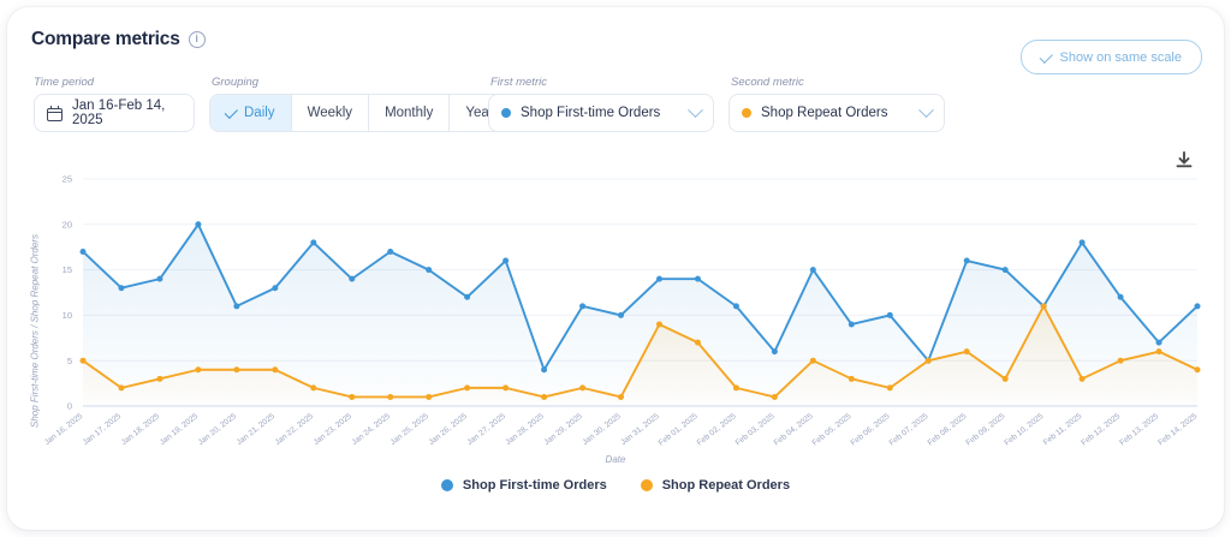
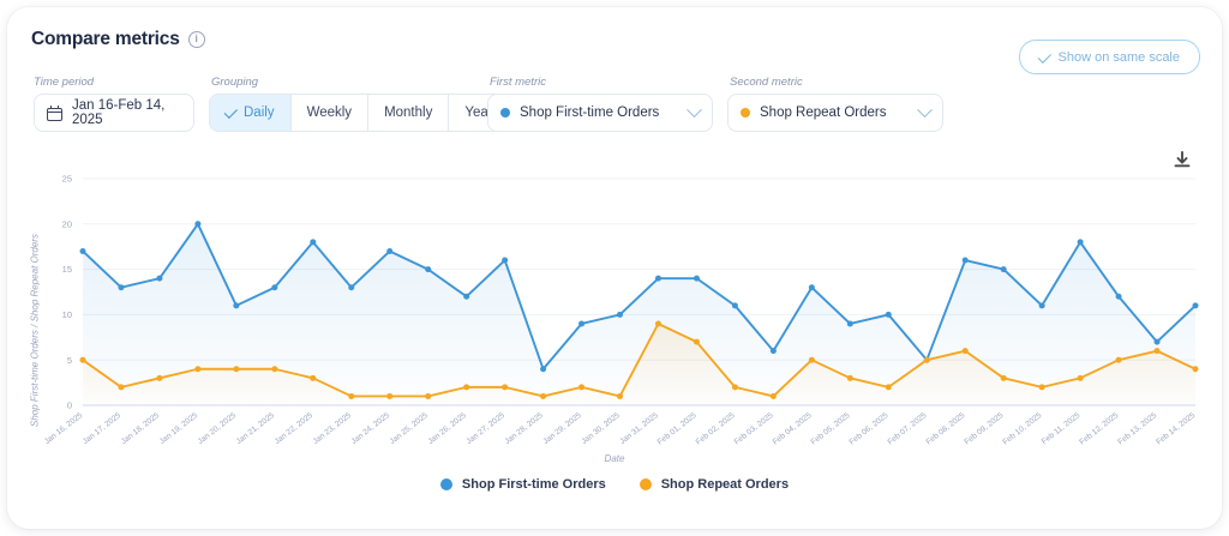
Shop Repeat Orders/Jan 22, 2025: 2 -> 3
Shop First-time Orders/Jan 23, 2025: 14 -> 13
Shop First-time Orders/Jan 29, 2025: 11 -> 9
Shop First-time Orders/Feb 04, 2025: 15 -> 13
Shop Repeat Orders/Feb 10, 2025: 11 -> 2
